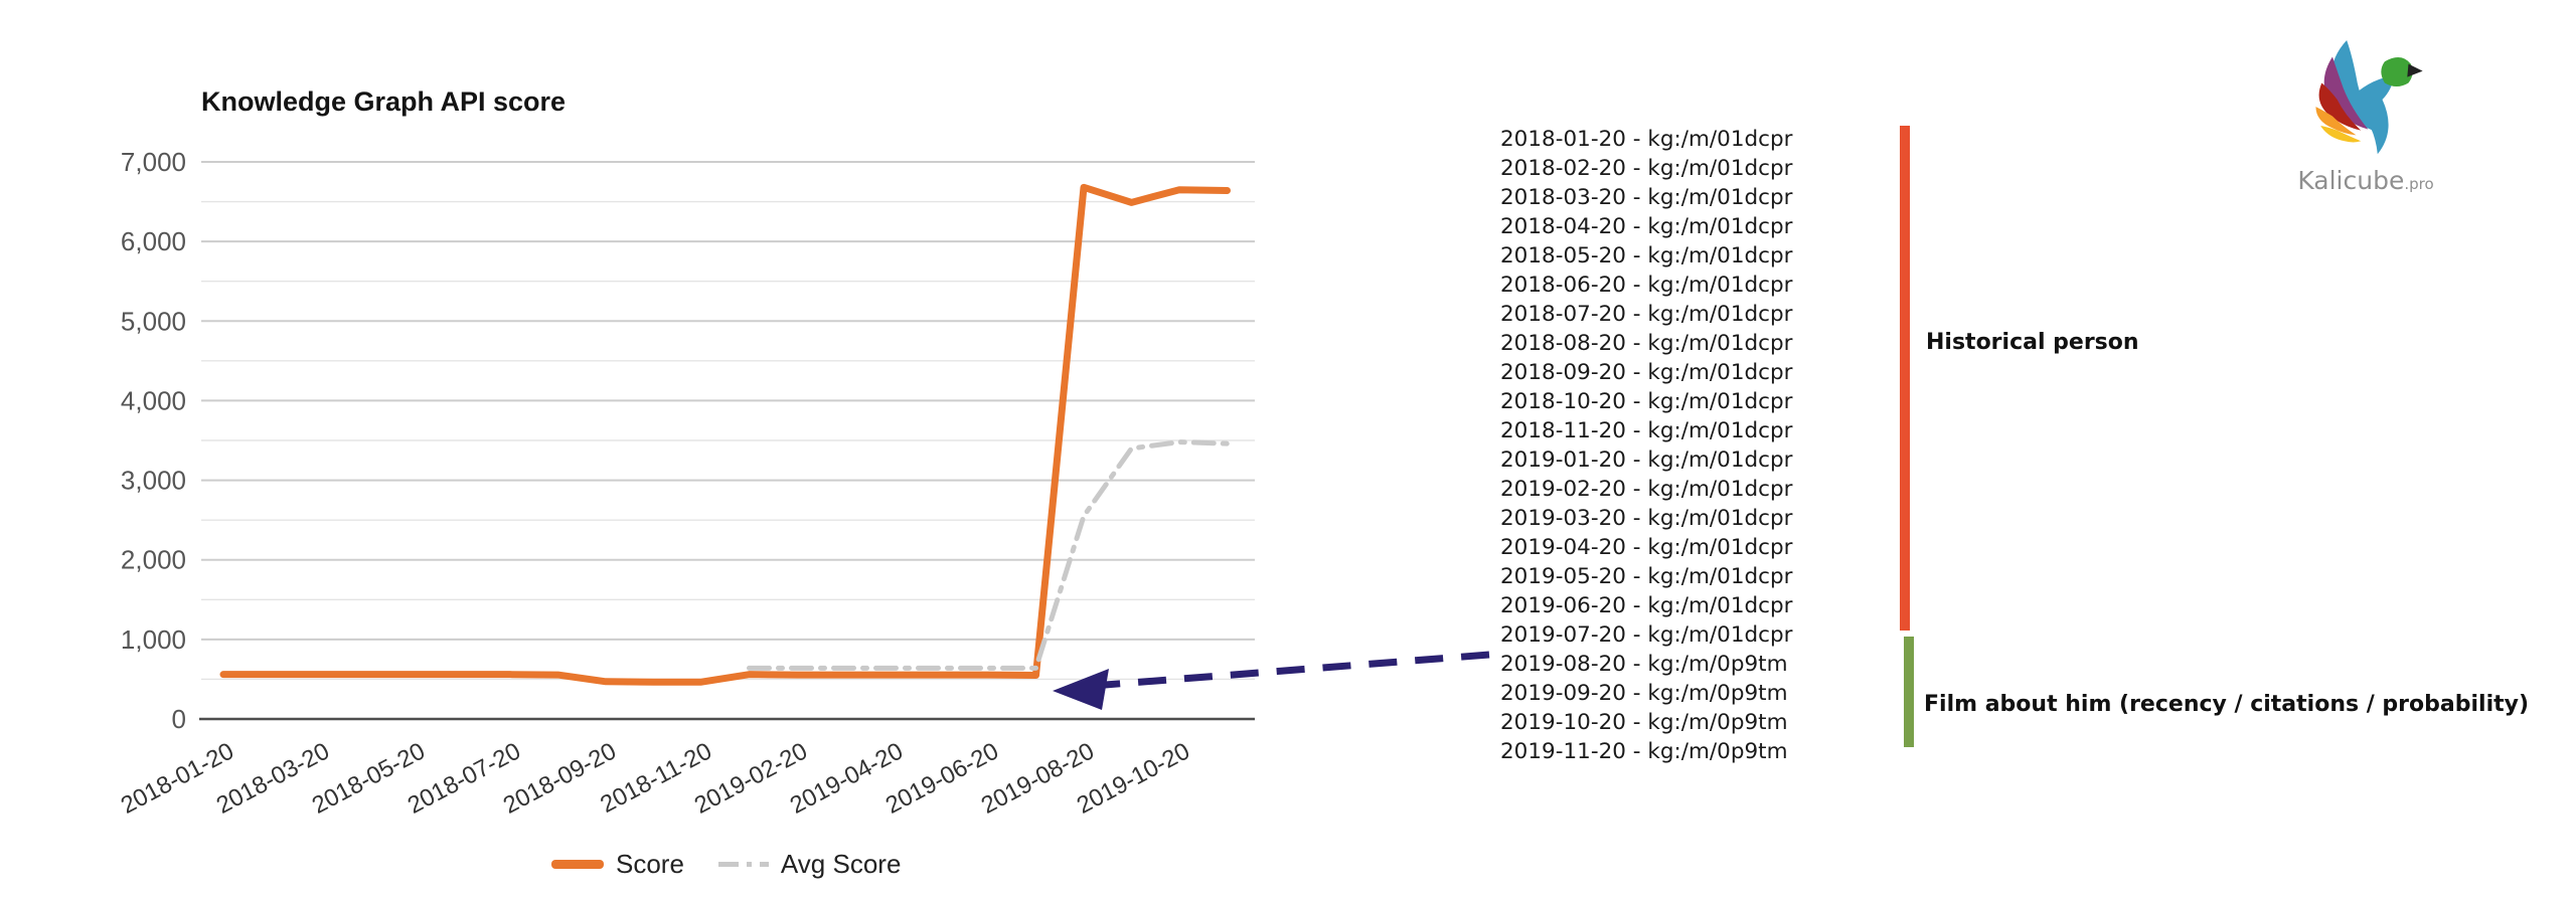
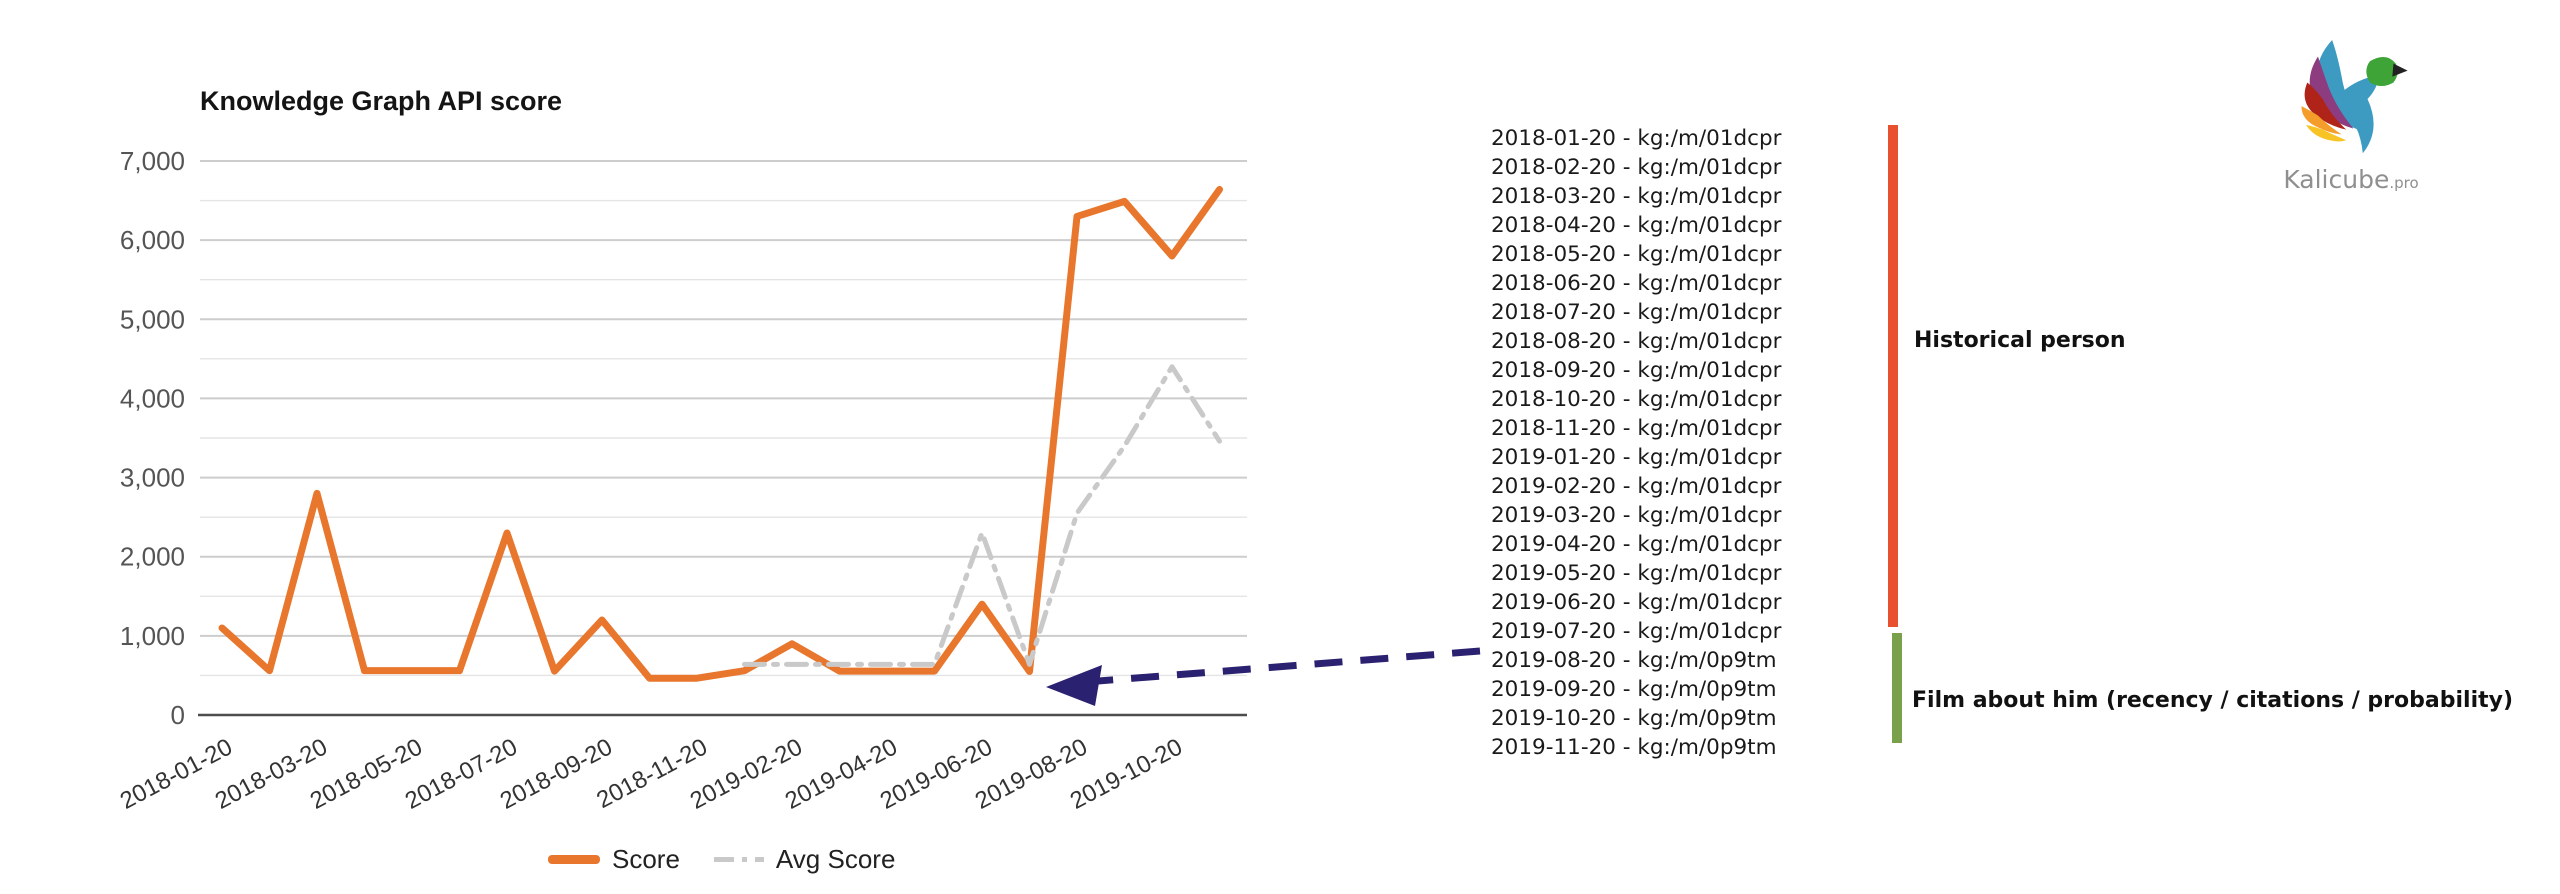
Score/2018-01-20: 600 -> 1100
Score/2018-03-20: 600 -> 2800
Score/2018-07-20: 600 -> 2300
Score/2018-09-20: 500 -> 1200
Score/2019-02-20: 600 -> 900
Score/2019-06-20: 600 -> 1400
Avg Score/2019-06-20: 600 -> 2300
Score/2019-08-20: 6700 -> 6300
Score/2019-10-20: 6600 -> 5800
Avg Score/2019-10-20: 3500 -> 4400
